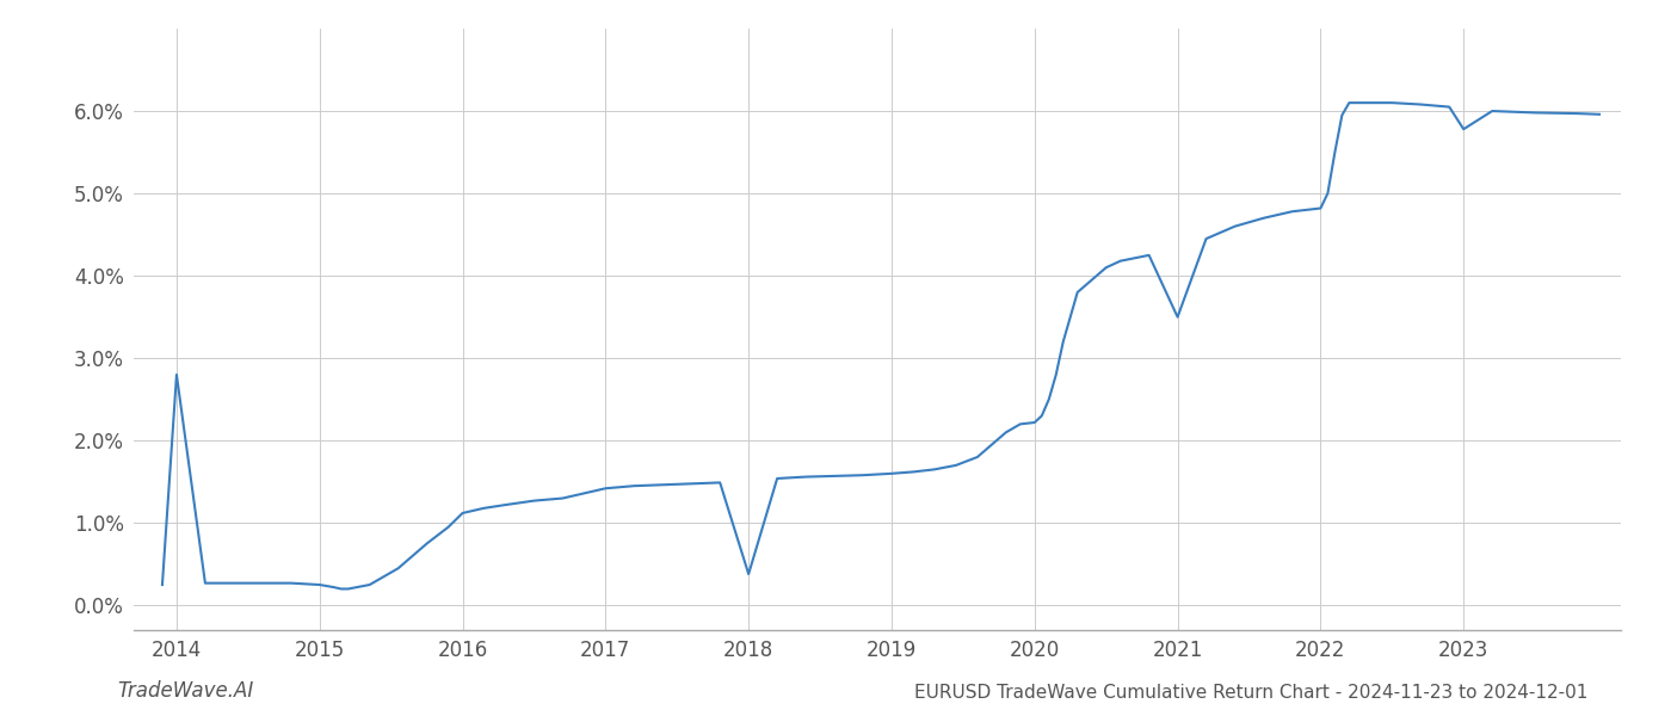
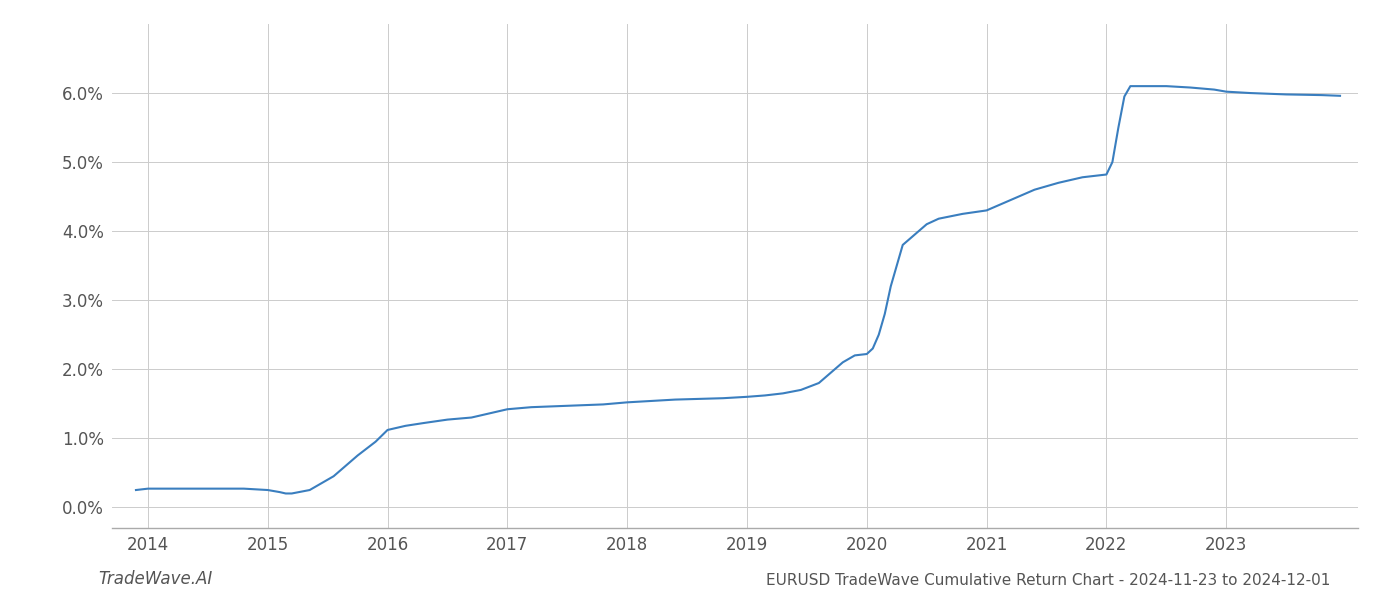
2014: 2.80% -> 0.27%
2018: 0.38% -> 1.52%
2021: 3.50% -> 4.30%
2023: 5.78% -> 6.02%
